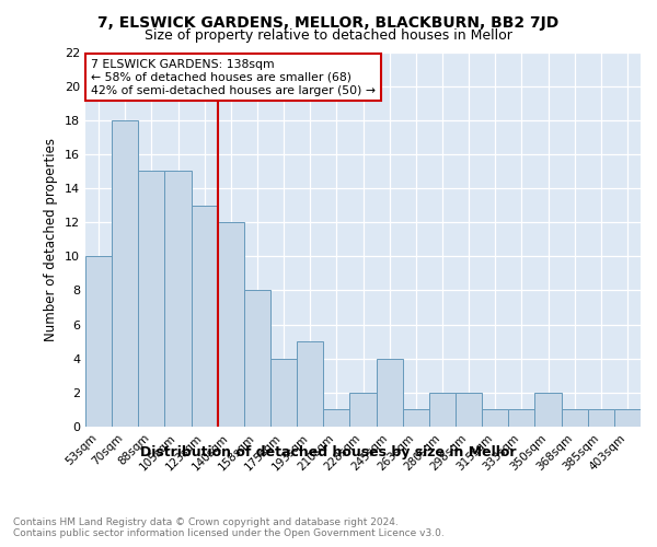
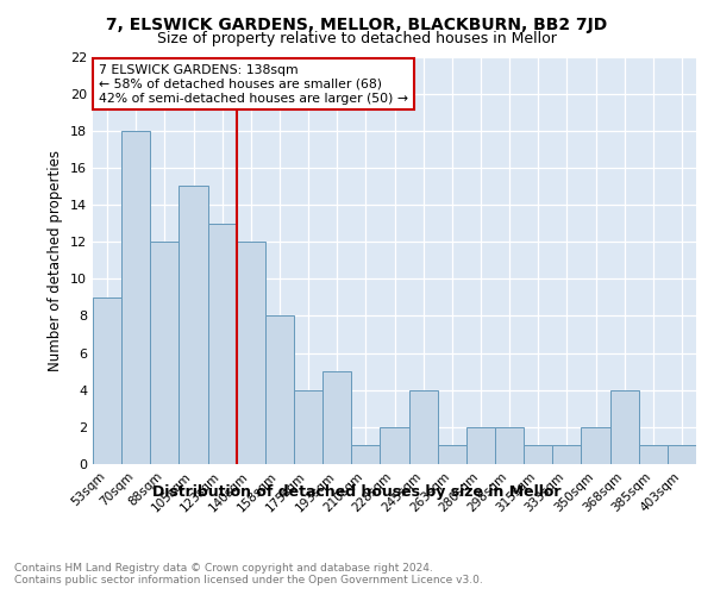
53sqm: 10 -> 9
88sqm: 15 -> 12
368sqm: 1 -> 4
